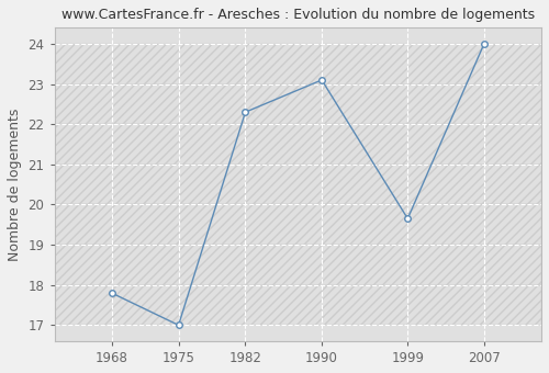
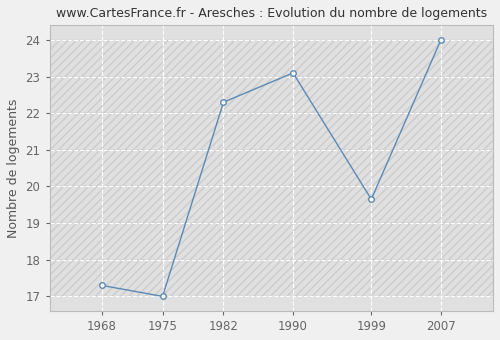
1968: 17.80 -> 17.30
